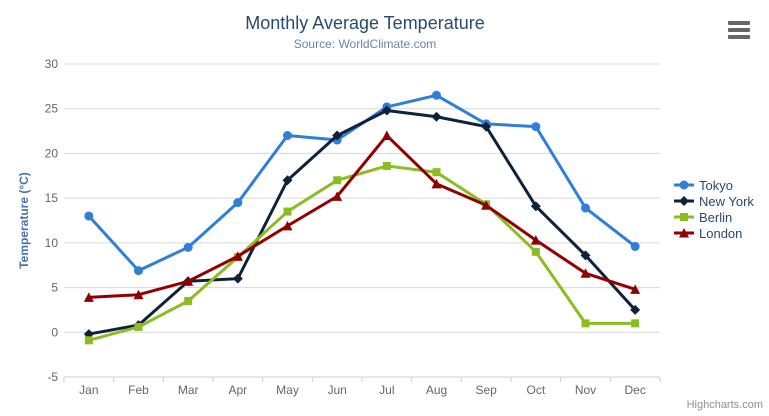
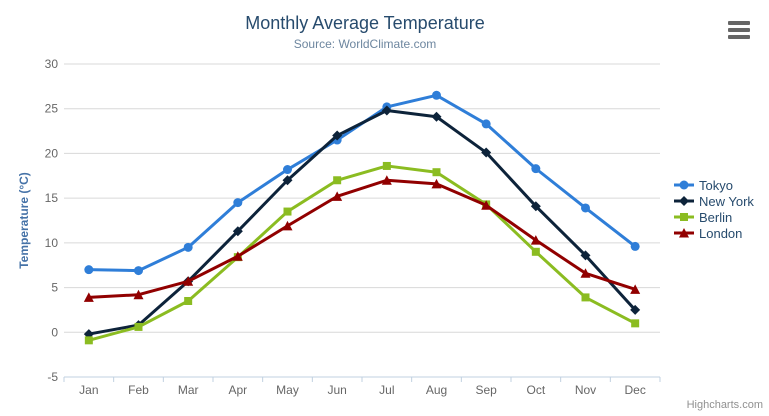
Tokyo/Jan: 13 -> 7
New York/Apr: 6 -> 11
Tokyo/May: 22 -> 18
London/Jul: 22 -> 17
New York/Sep: 23 -> 20
Tokyo/Oct: 23 -> 18
Berlin/Nov: 1 -> 4
